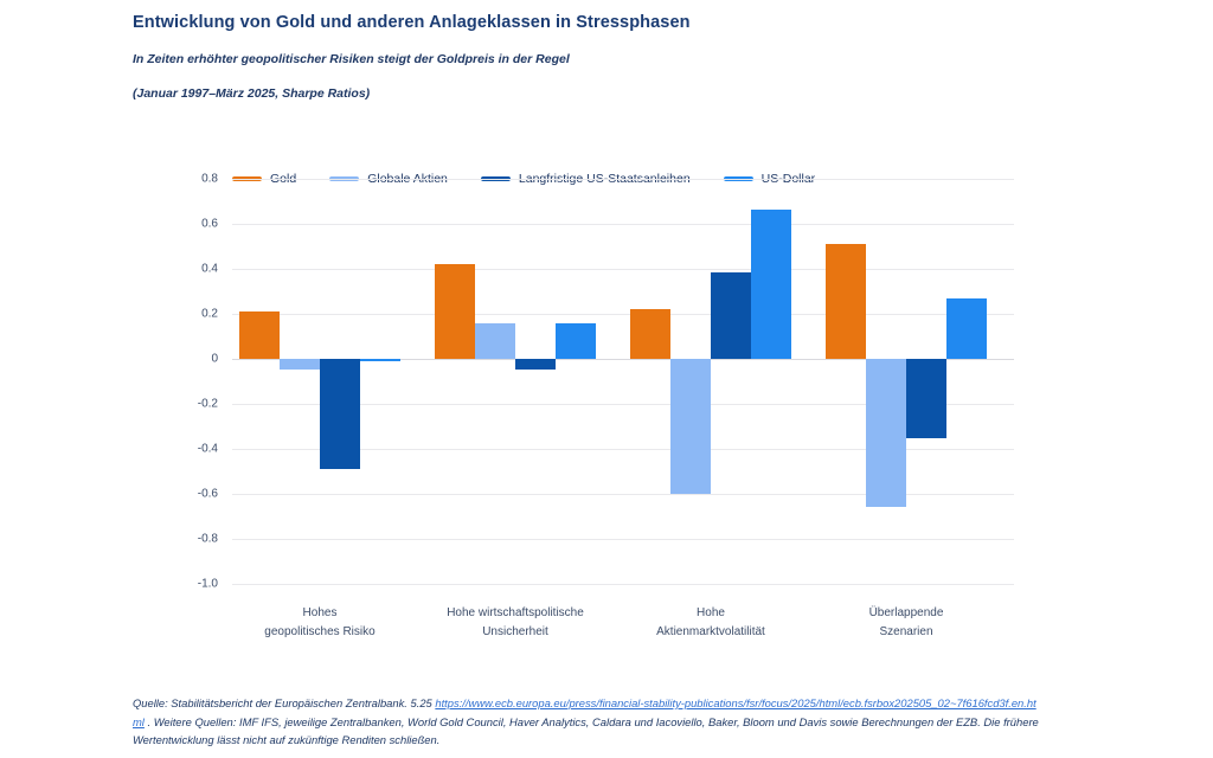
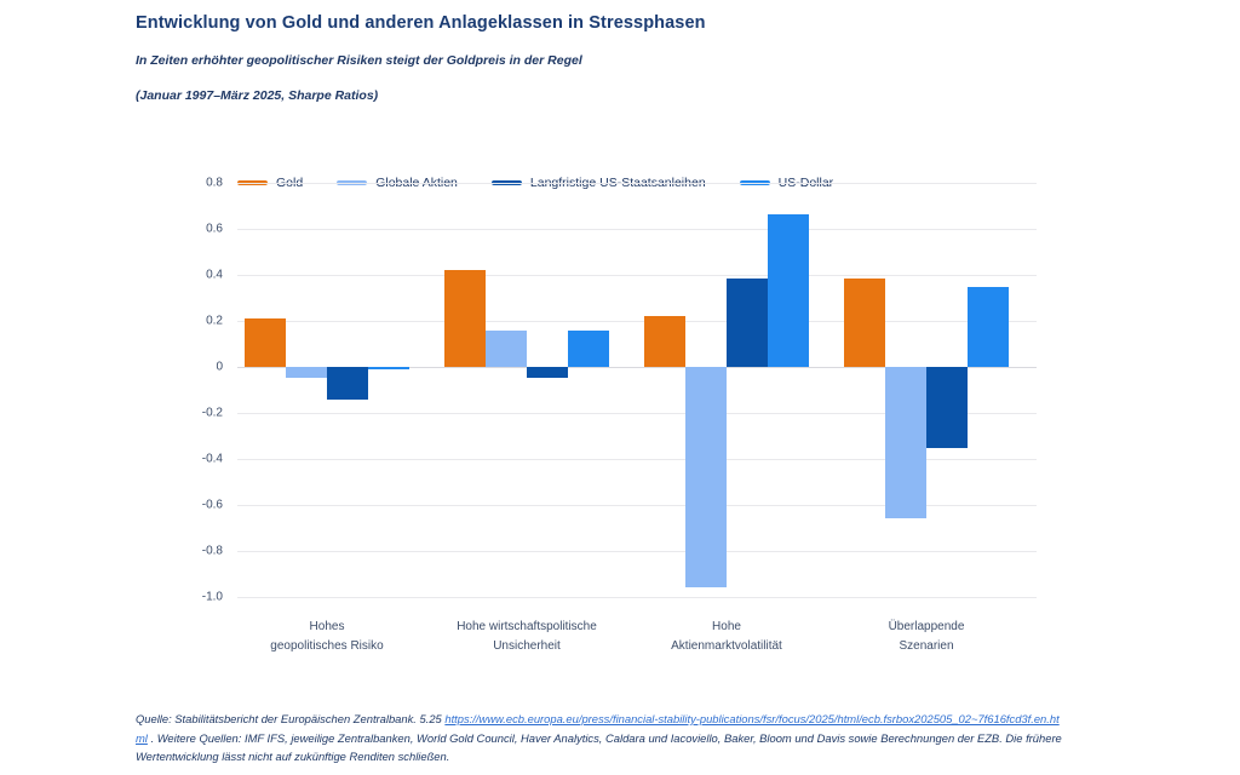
Langfristige US-Staatsanleihen/Hohes geopolitisches Risiko: -0.49 -> -0.14
Globale Aktien/Hohe Aktienmarktvolatilität: -0.60 -> -0.96
Gold/Überlappende Szenarien: 0.51 -> 0.39
US-Dollar/Überlappende Szenarien: 0.27 -> 0.35
